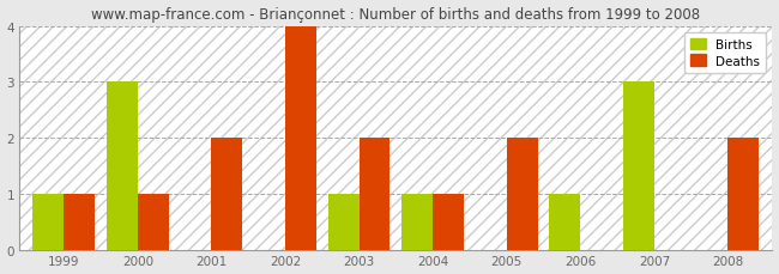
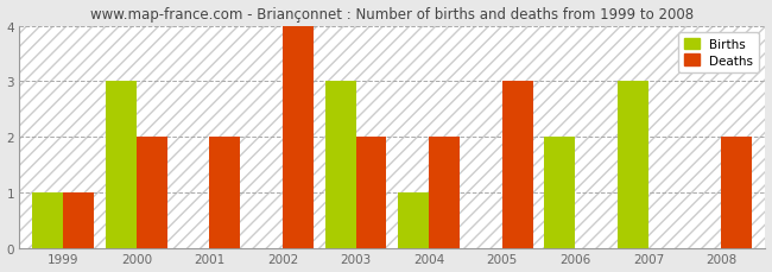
Deaths/2000: 1 -> 2
Births/2003: 1 -> 3
Deaths/2004: 1 -> 2
Deaths/2005: 2 -> 3
Births/2006: 1 -> 2
